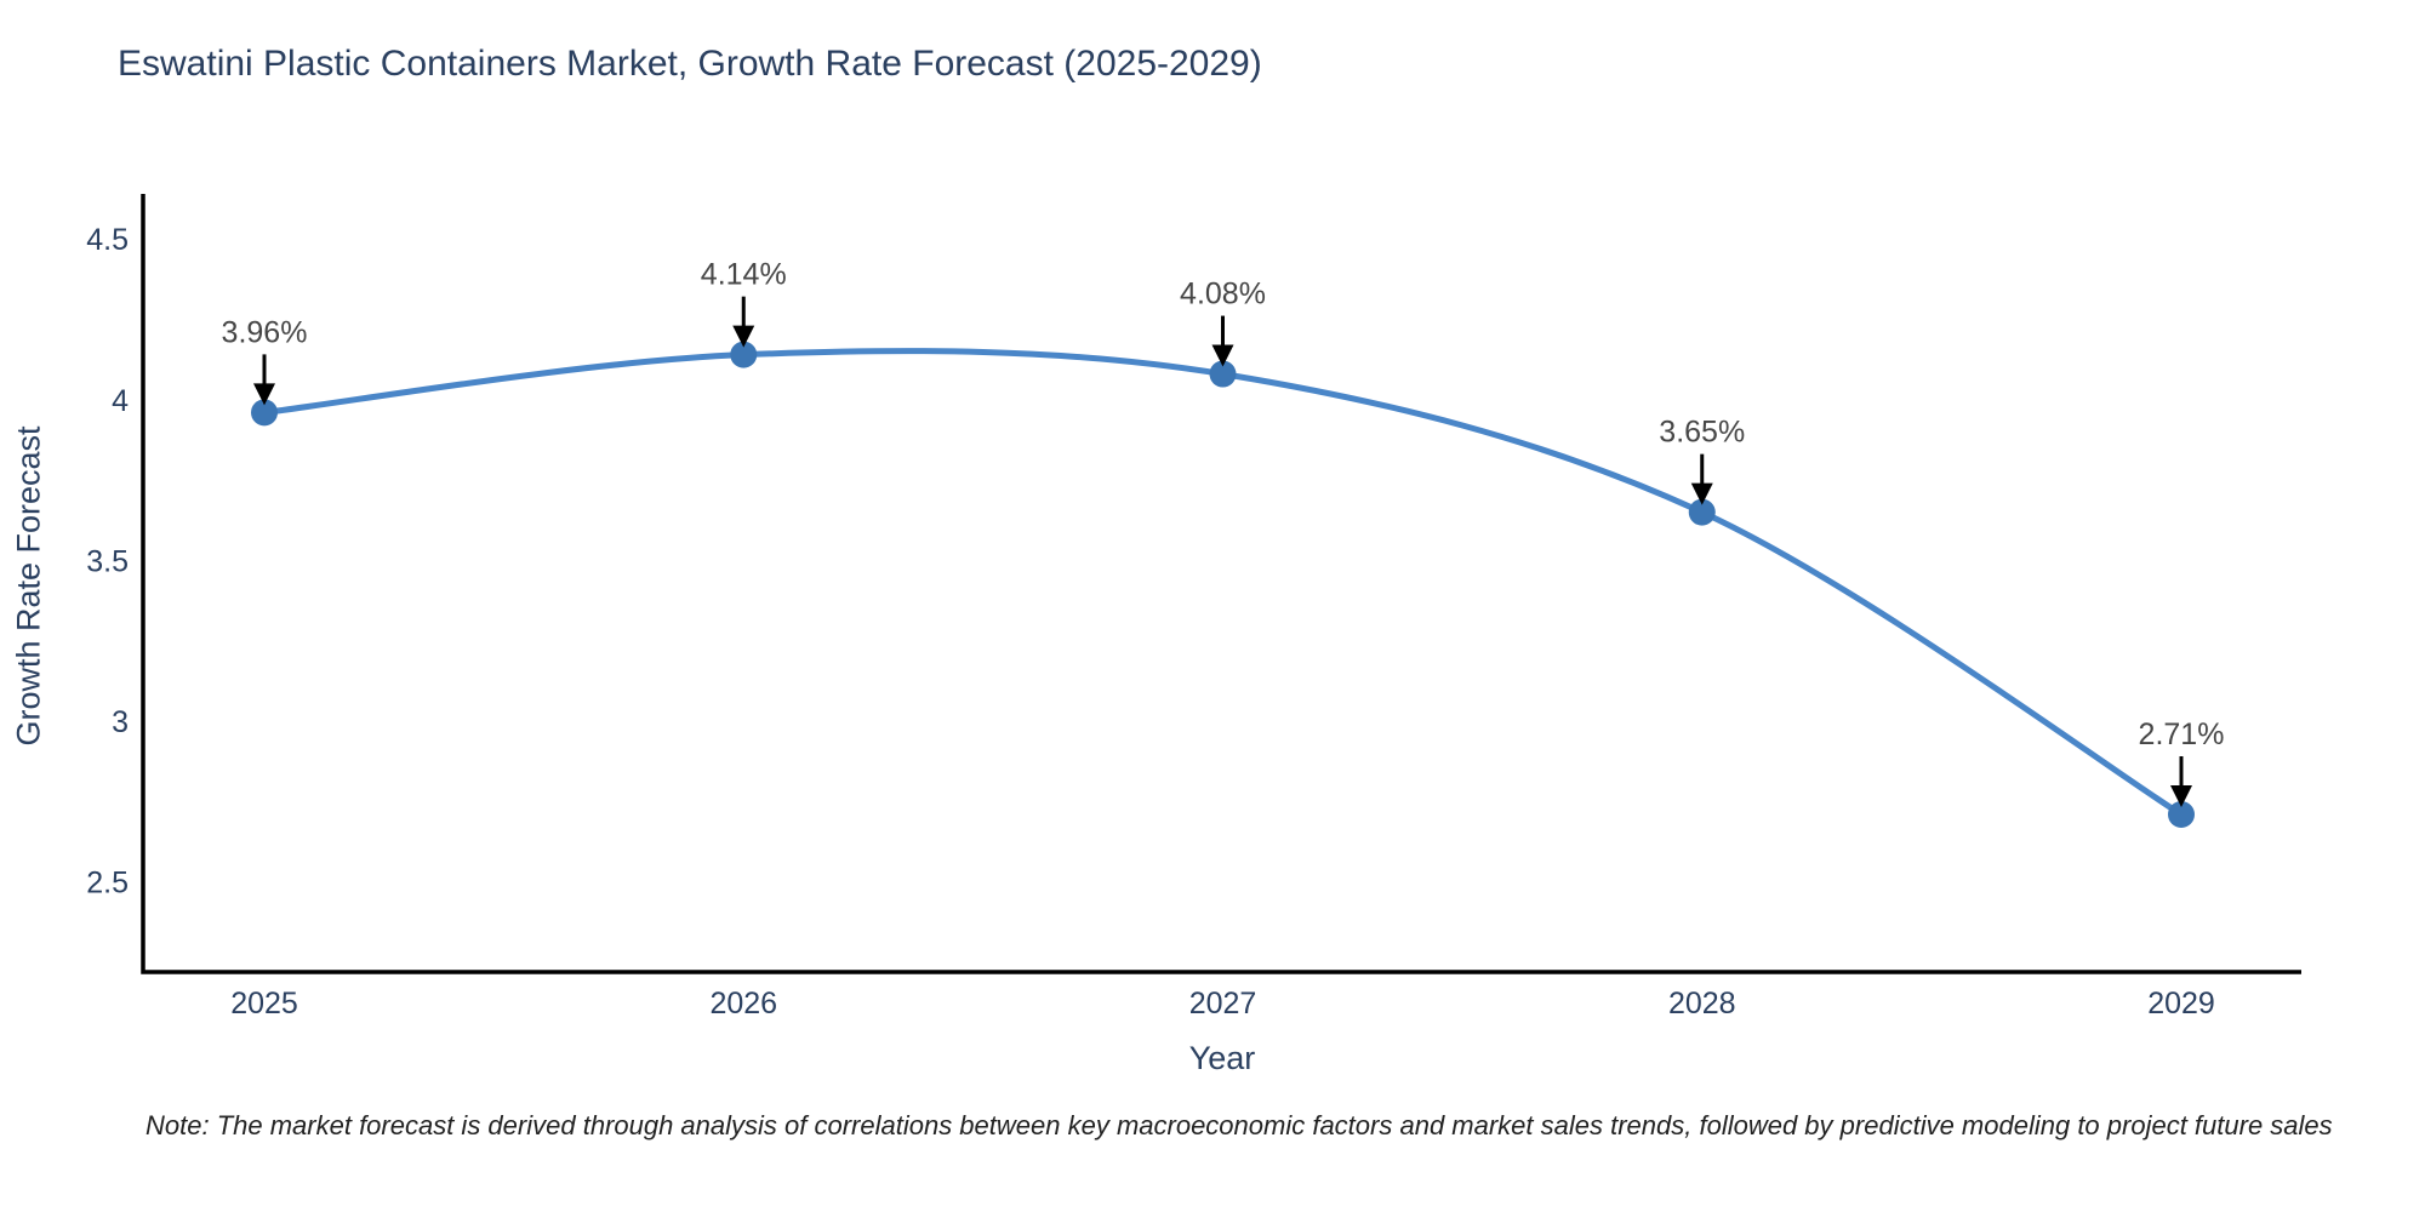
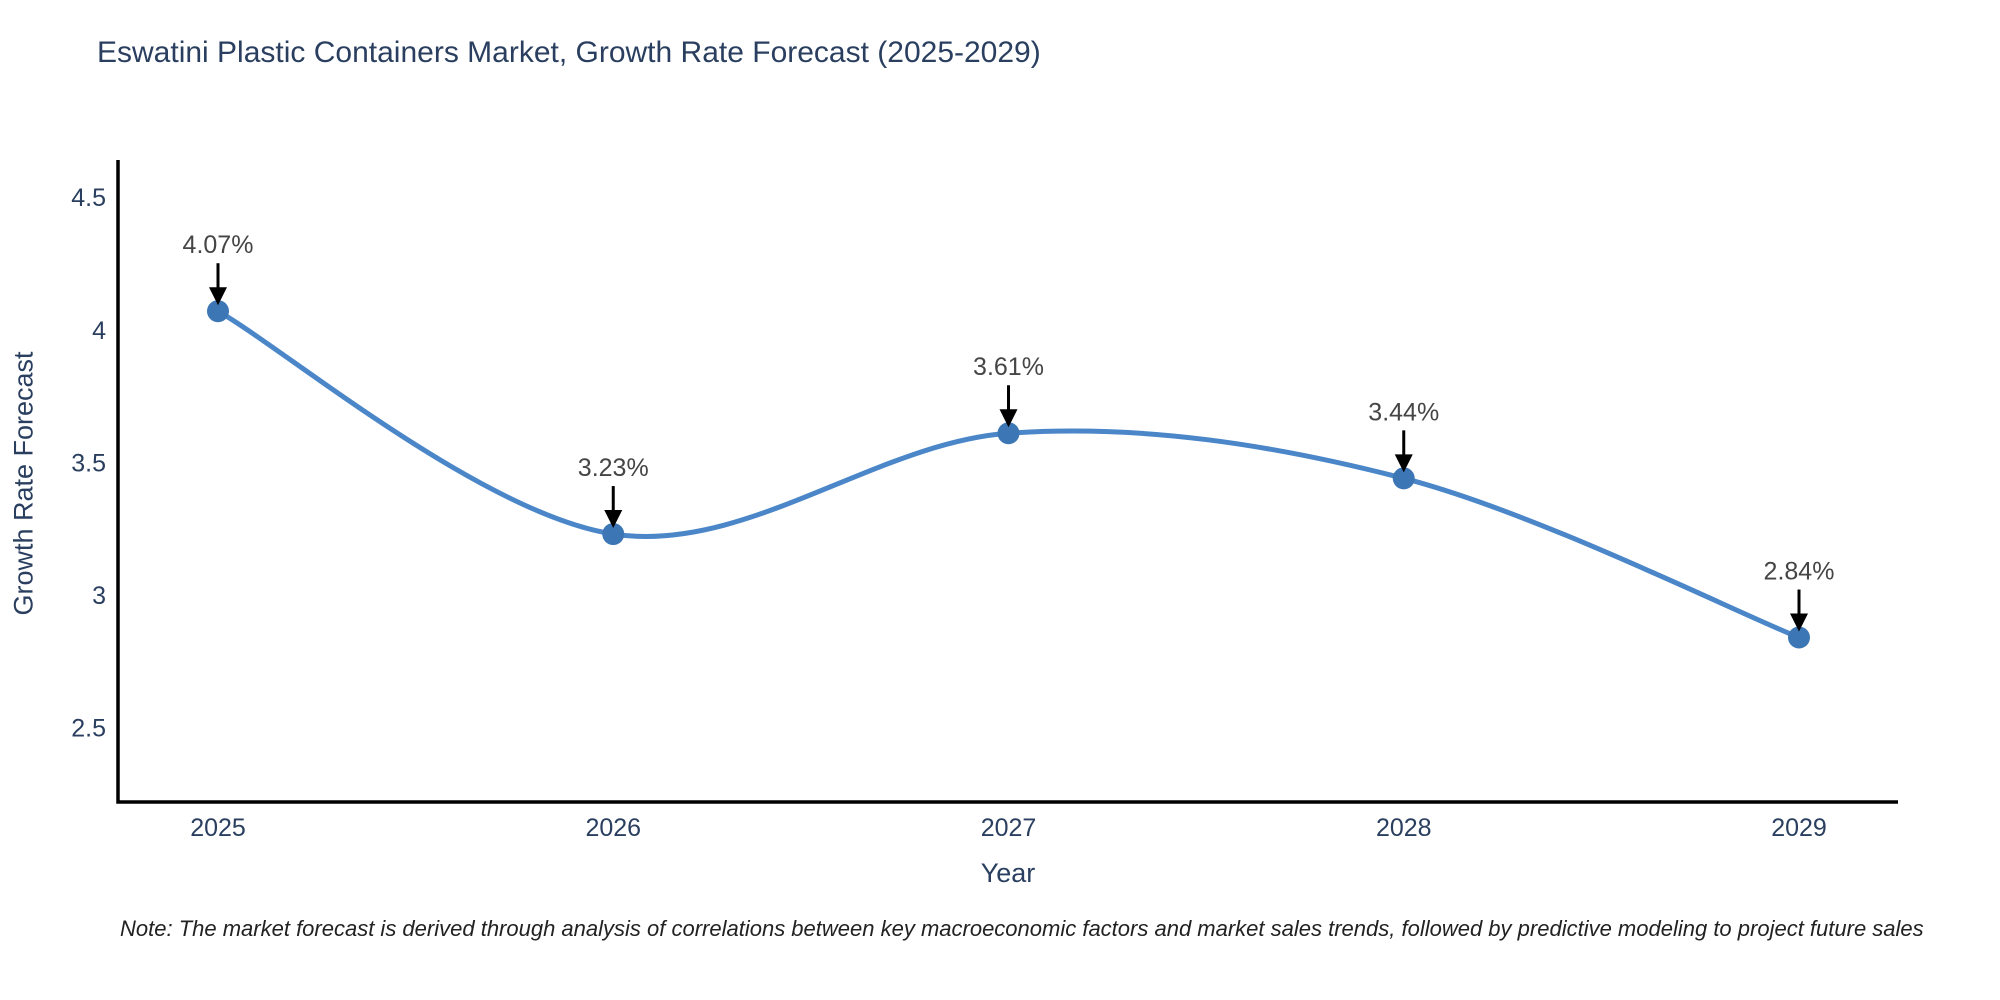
2025: 3.96% -> 4.07%
2026: 4.14% -> 3.23%
2027: 4.08% -> 3.61%
2028: 3.65% -> 3.44%
2029: 2.71% -> 2.84%
